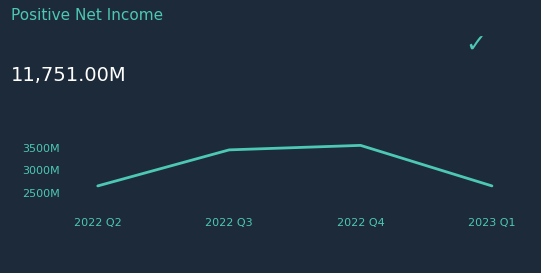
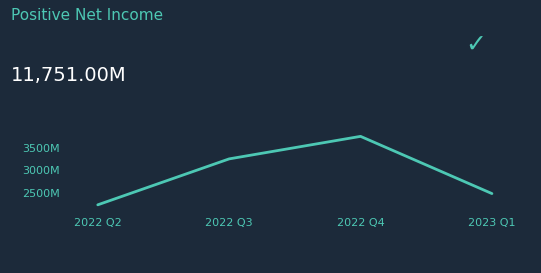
2022 Q2: 2650M -> 2230M
2022 Q3: 3450M -> 3250M
2022 Q4: 3550M -> 3750M
2023 Q1: 2650M -> 2480M
